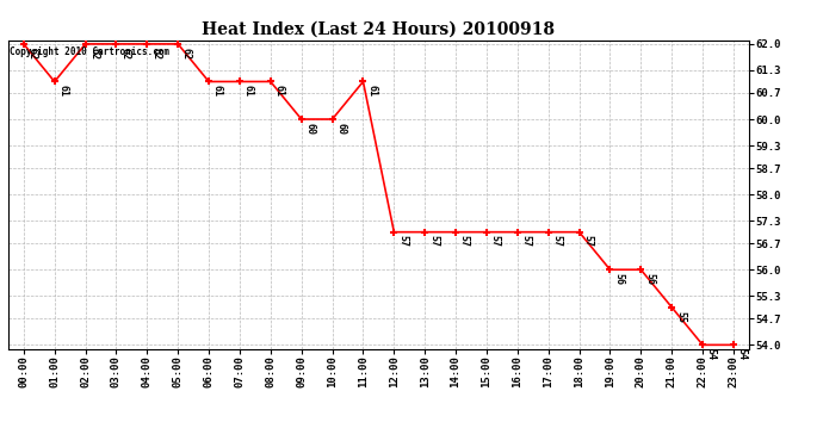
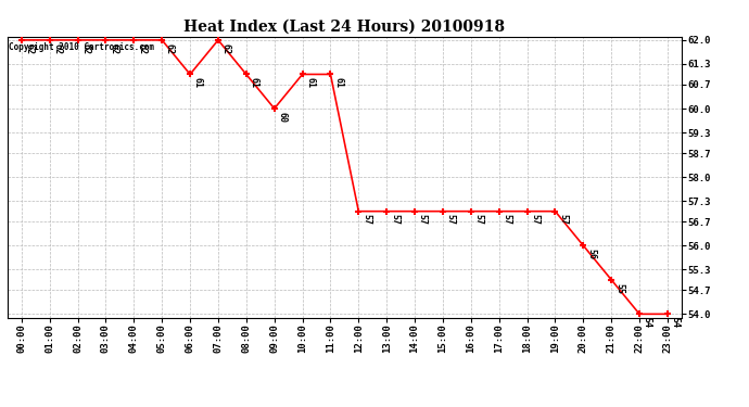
01:00: 61 -> 62
07:00: 61 -> 62
10:00: 60 -> 61
19:00: 56 -> 57
